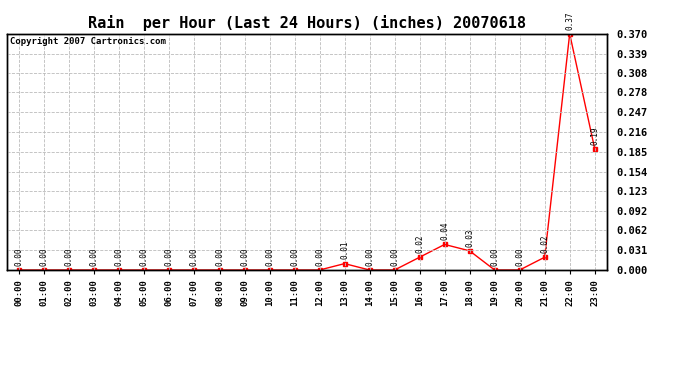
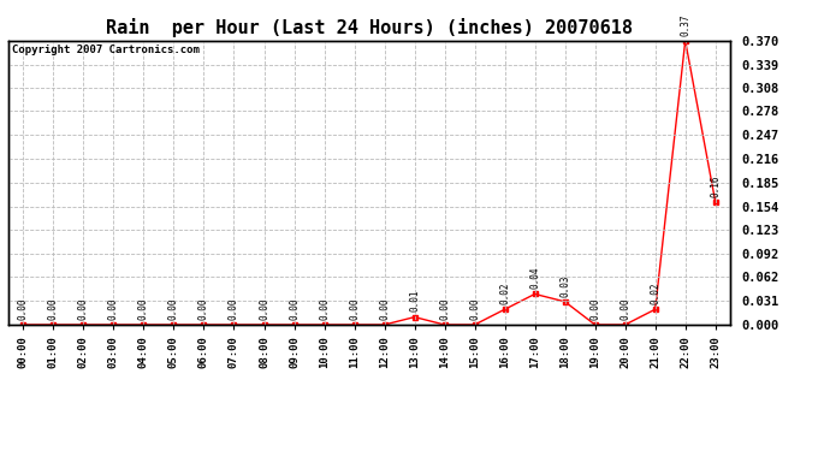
23:00: 0.19 -> 0.16
